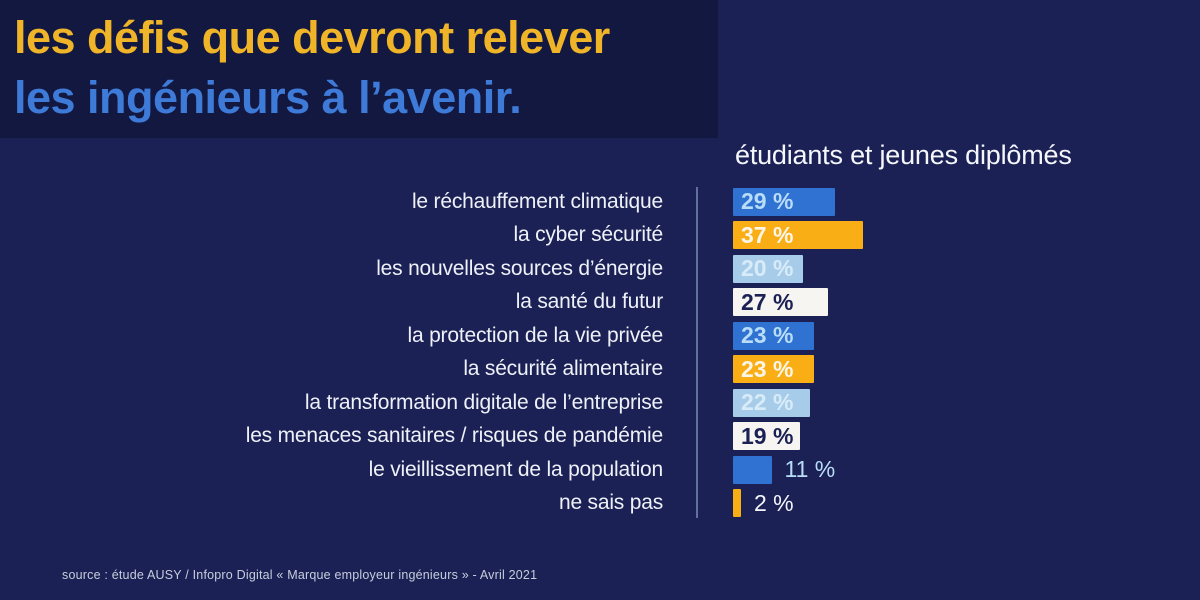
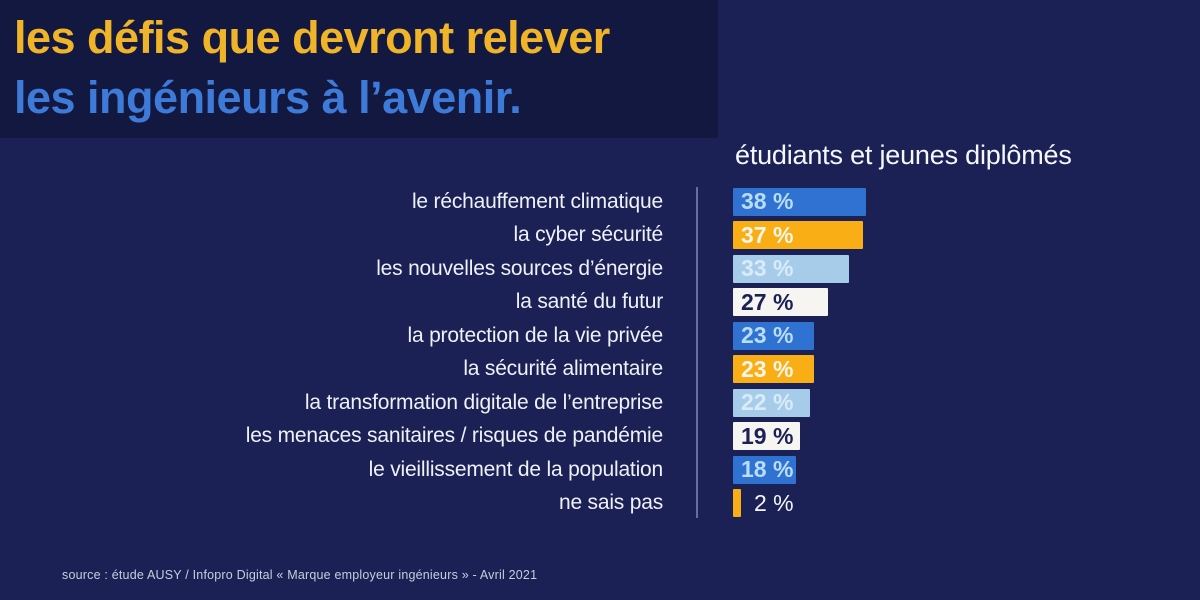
le réchauffement climatique: 29 -> 38
les nouvelles sources d’énergie: 20 -> 33
le vieillissement de la population: 11 -> 18
